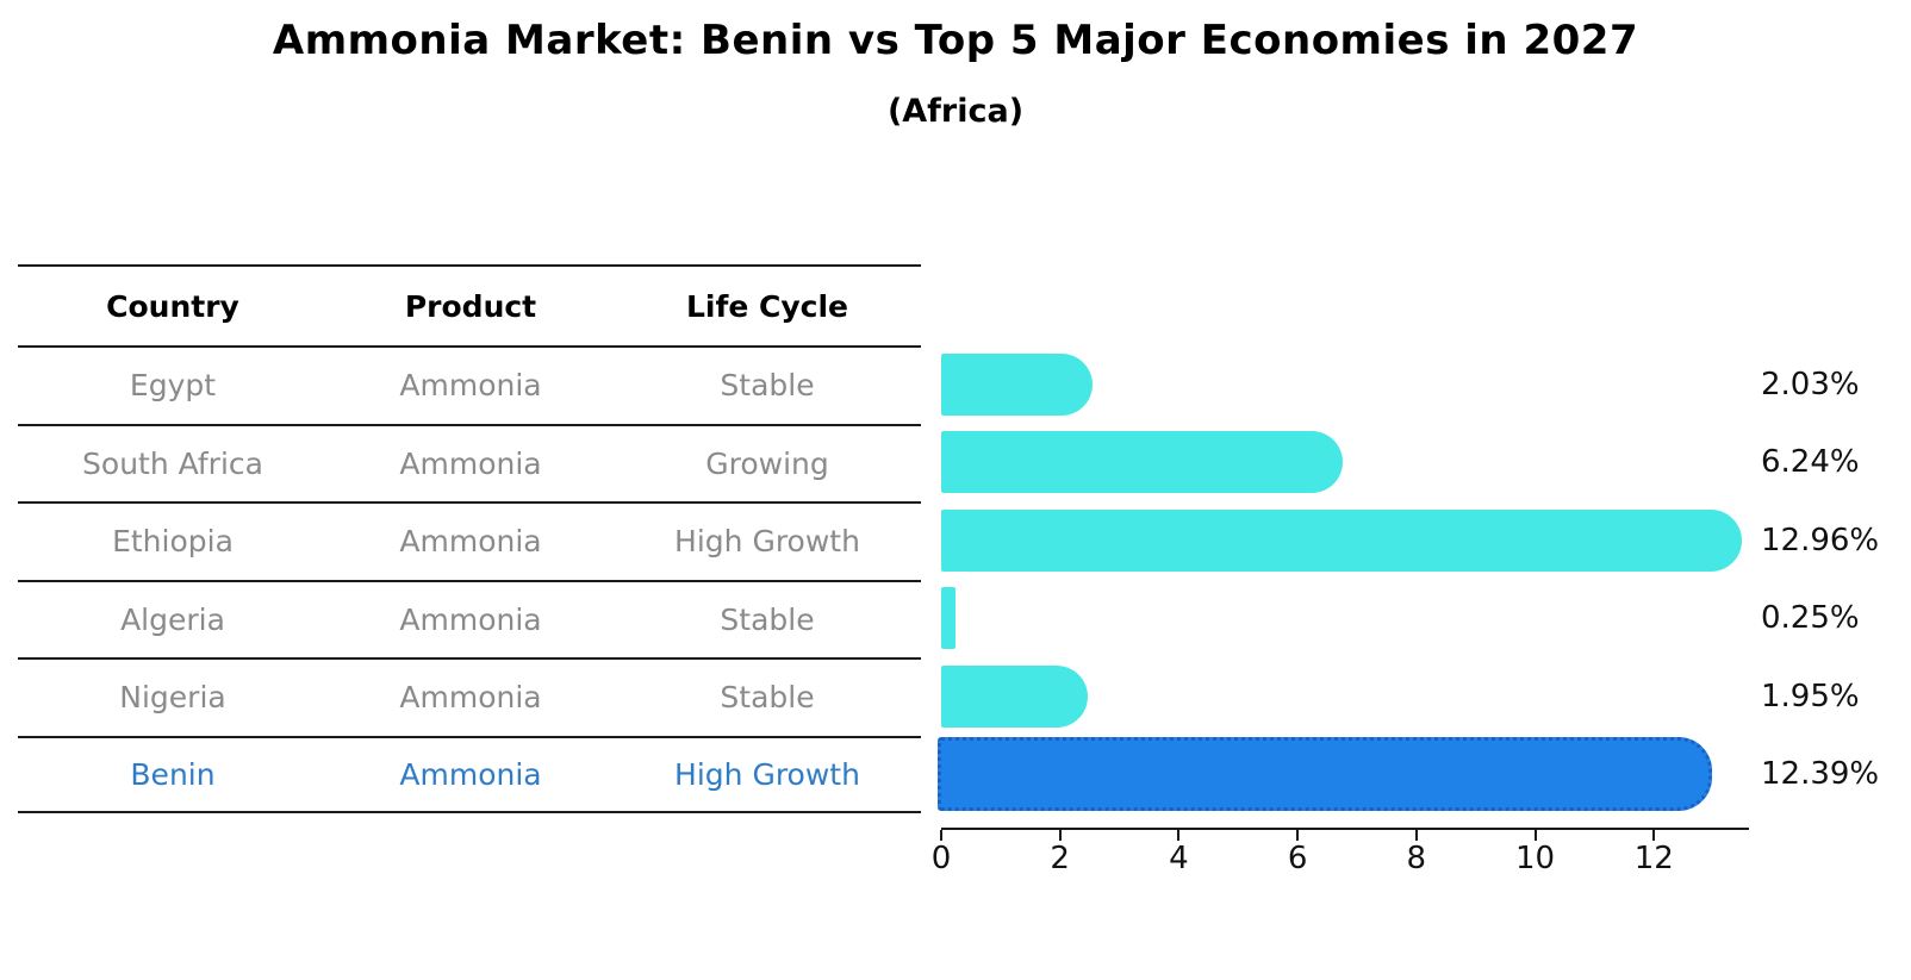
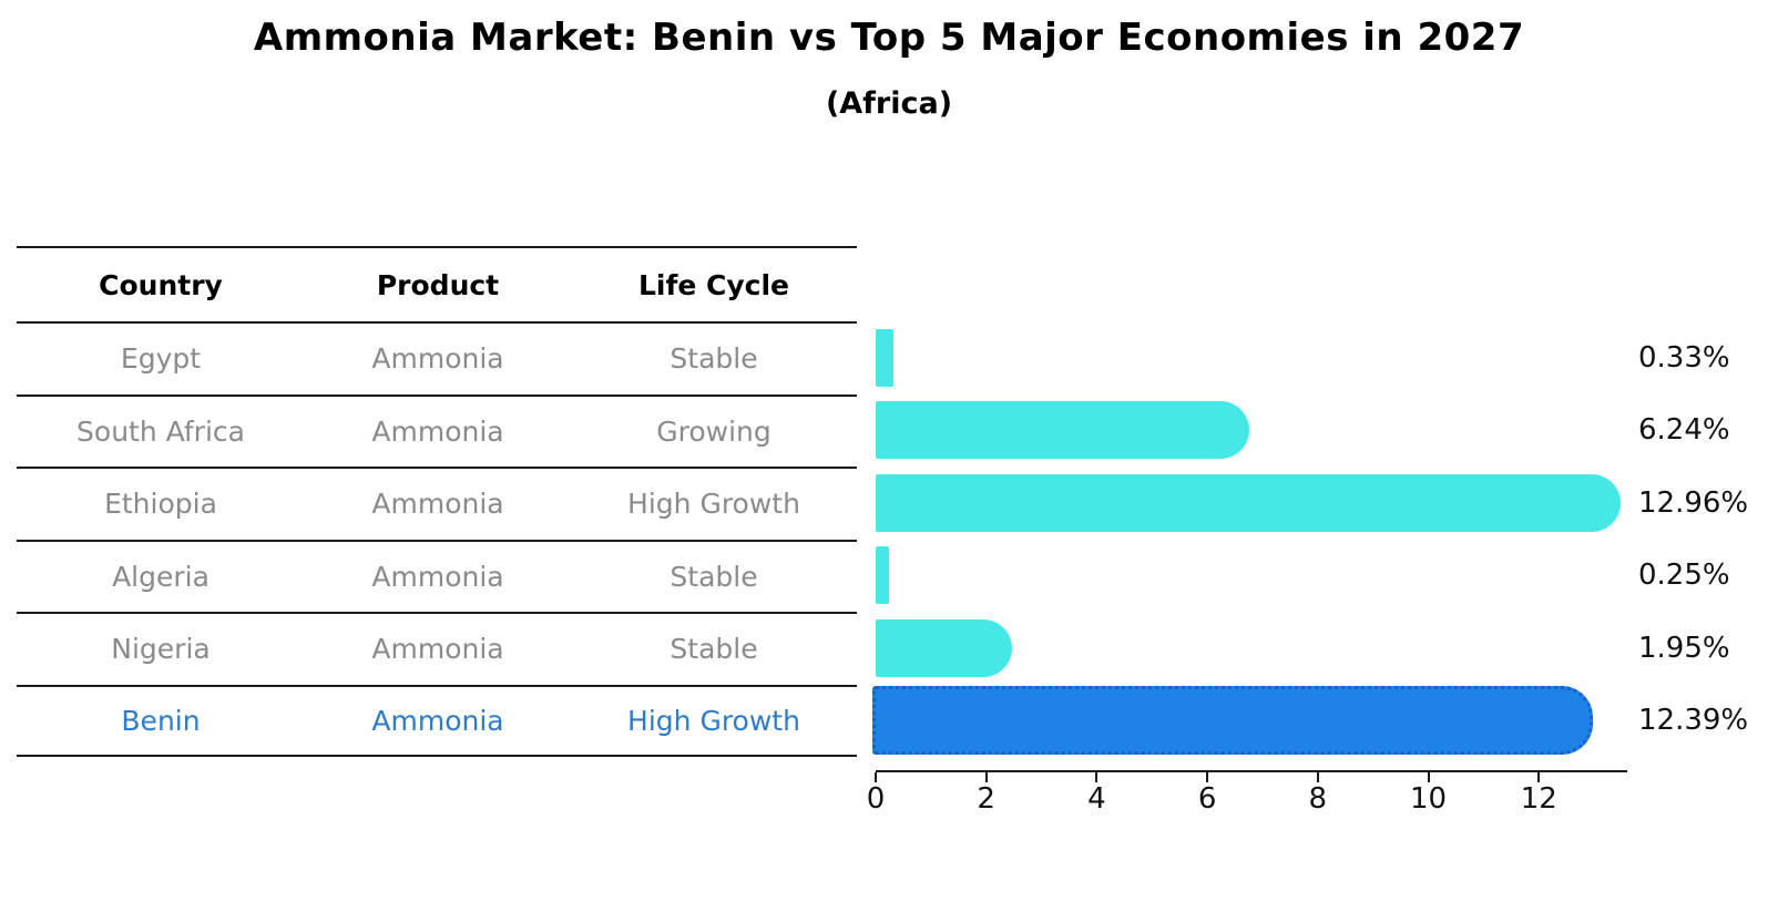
Egypt: 2.03% -> 0.33%
